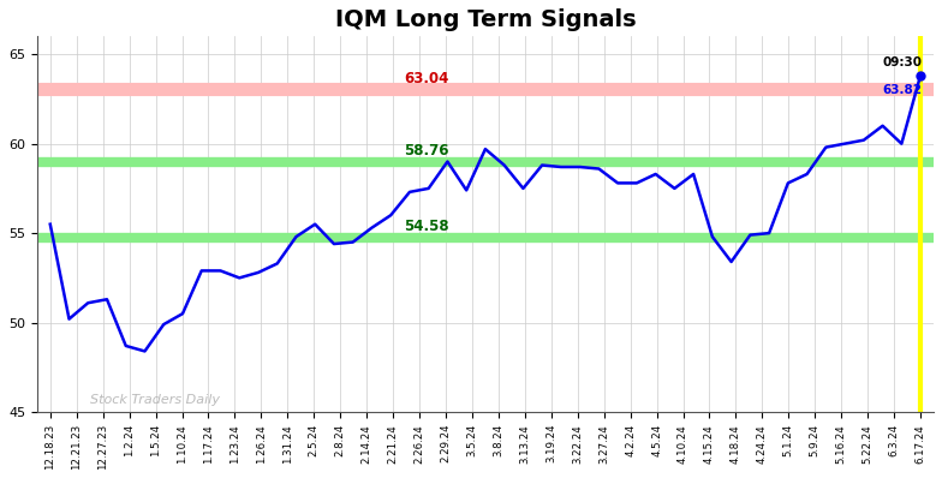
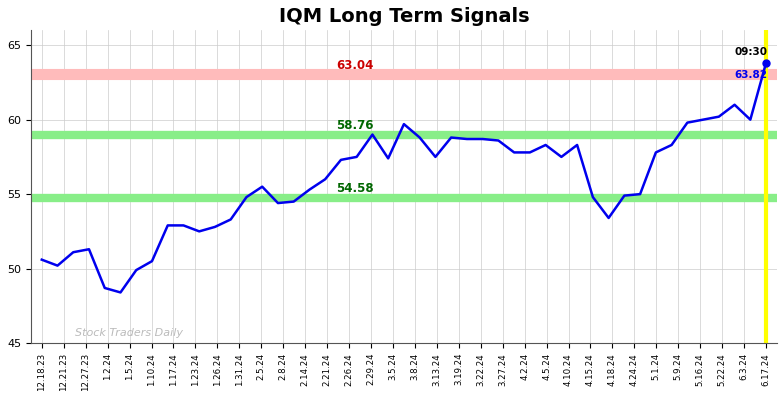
12.18.23: 55.5 -> 50.6
